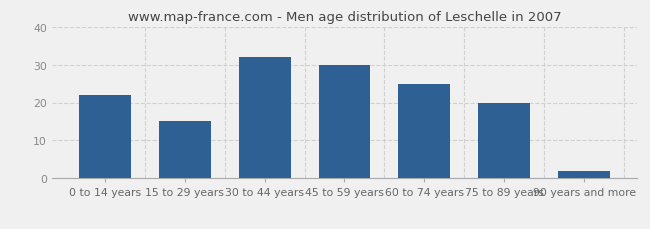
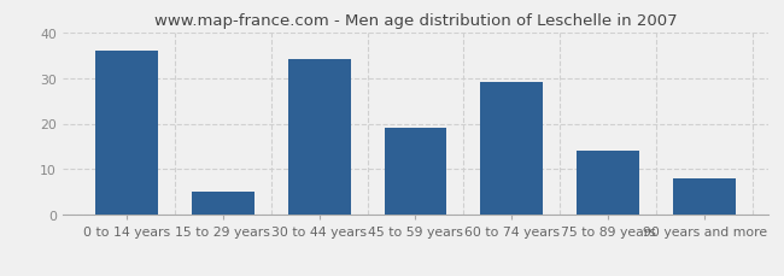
0 to 14 years: 22 -> 36
15 to 29 years: 15 -> 5
30 to 44 years: 32 -> 34
45 to 59 years: 30 -> 19
60 to 74 years: 25 -> 29
75 to 89 years: 20 -> 14
90 years and more: 2 -> 8
